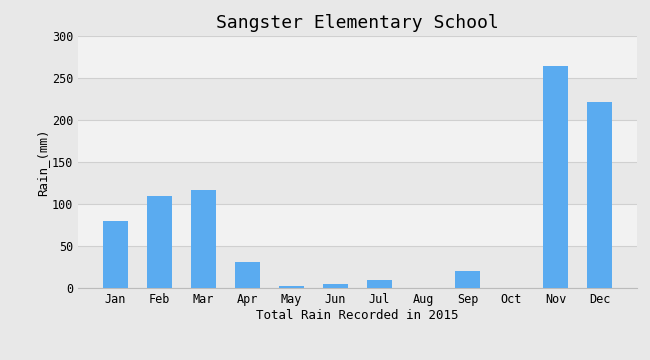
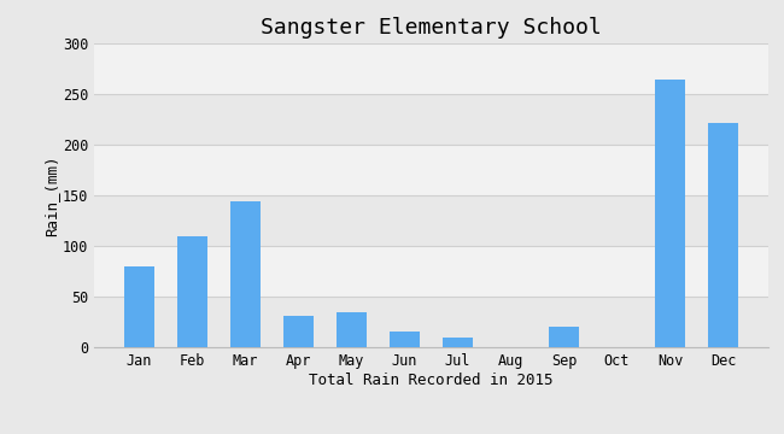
Mar: 117 -> 144
May: 2 -> 34
Jun: 5 -> 16
